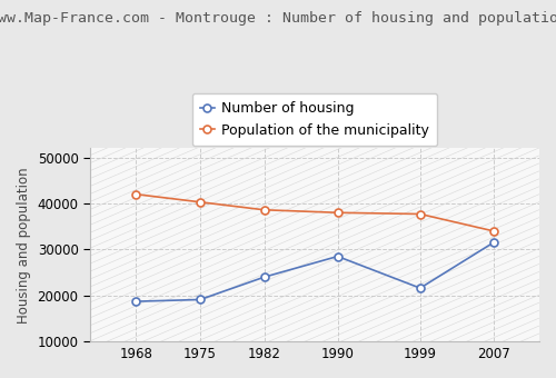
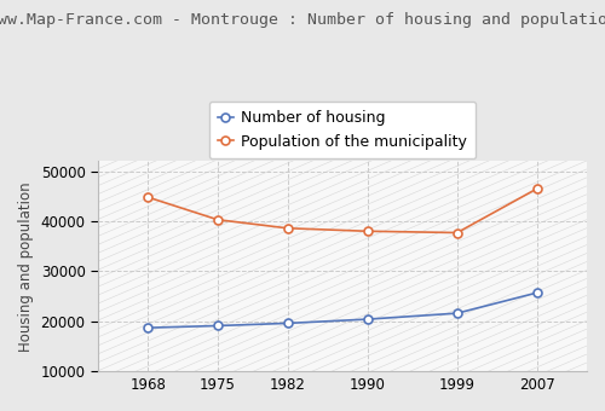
Population of the municipality/1968: 42000 -> 44800
Number of housing/1982: 24000 -> 19600
Number of housing/1990: 28500 -> 20400
Number of housing/2007: 31500 -> 25700
Population of the municipality/2007: 34000 -> 46500
